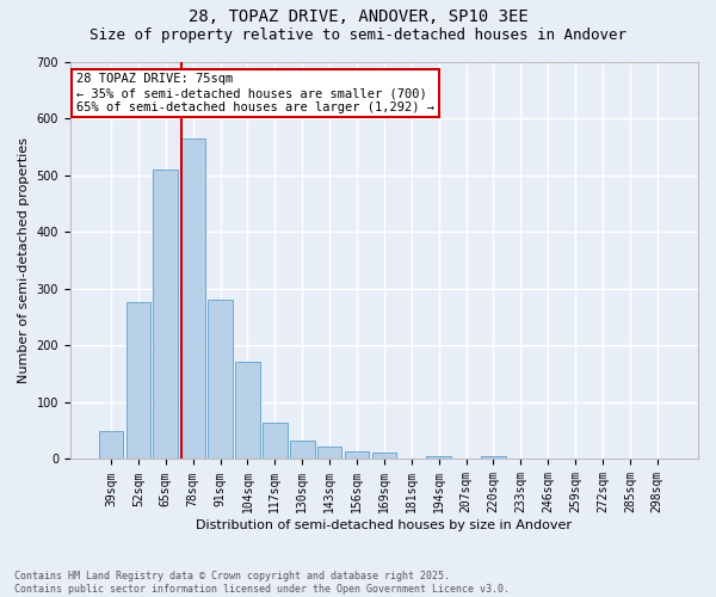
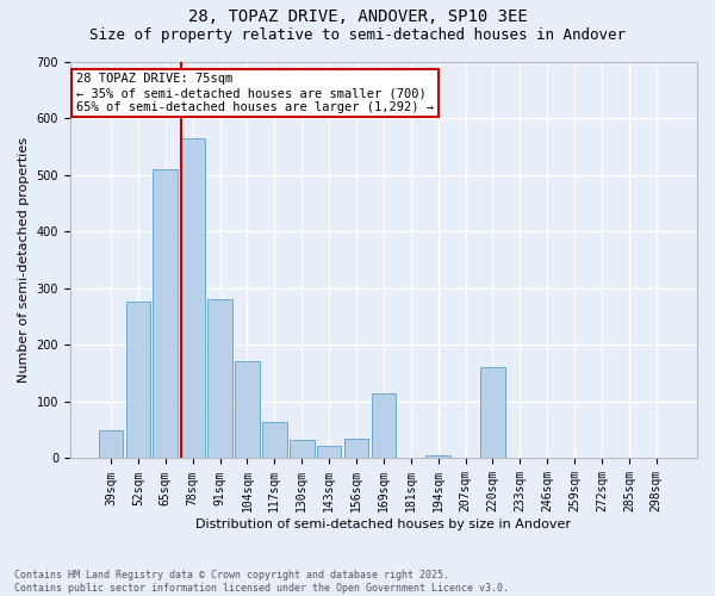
156sqm: 14 -> 35
169sqm: 11 -> 115
220sqm: 5 -> 160
